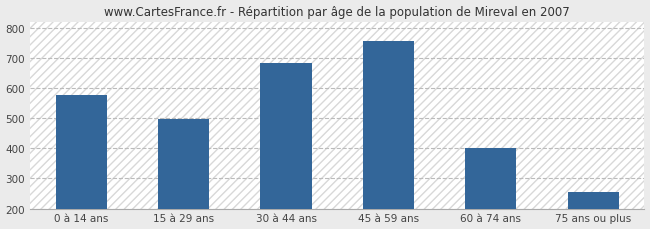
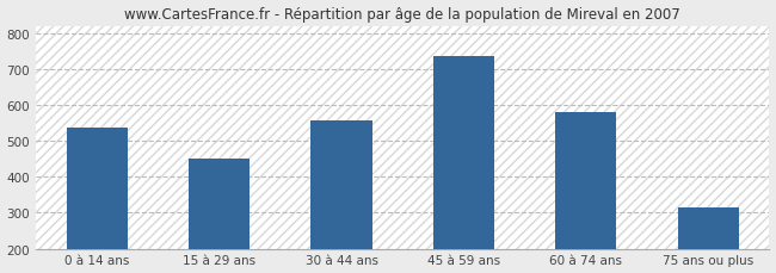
0 à 14 ans: 578 -> 535
15 à 29 ans: 497 -> 450
30 à 44 ans: 681 -> 555
45 à 59 ans: 754 -> 735
60 à 74 ans: 401 -> 580
75 ans ou plus: 255 -> 315
